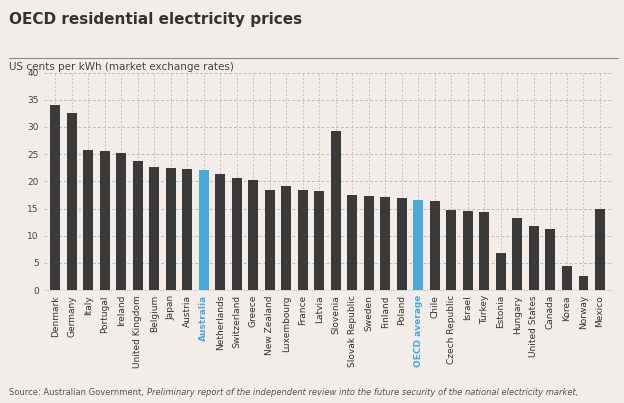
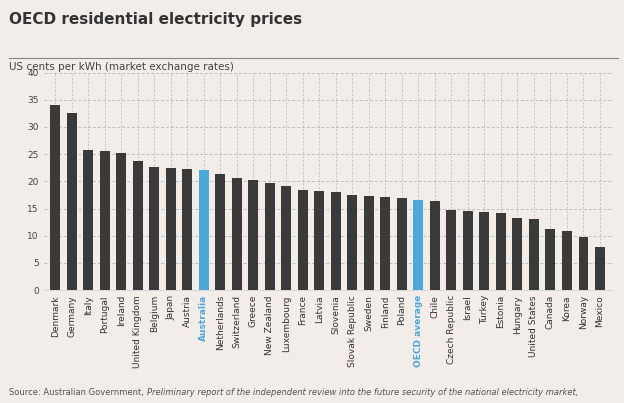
New Zealand: 18.4 -> 19.7
Slovenia: 29.2 -> 18.0
Estonia: 6.8 -> 14.2
United States: 11.8 -> 13.1
Korea: 4.4 -> 10.9
Norway: 2.6 -> 9.8
Mexico: 15.0 -> 8.0
